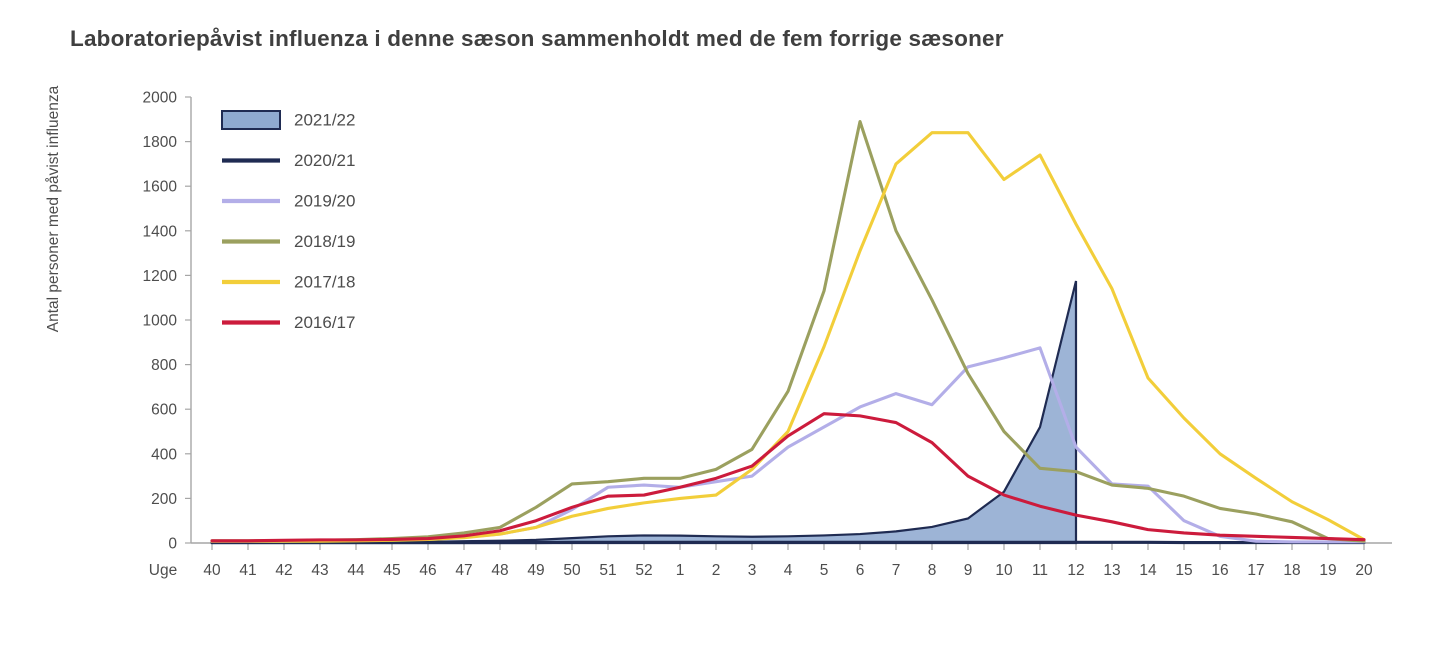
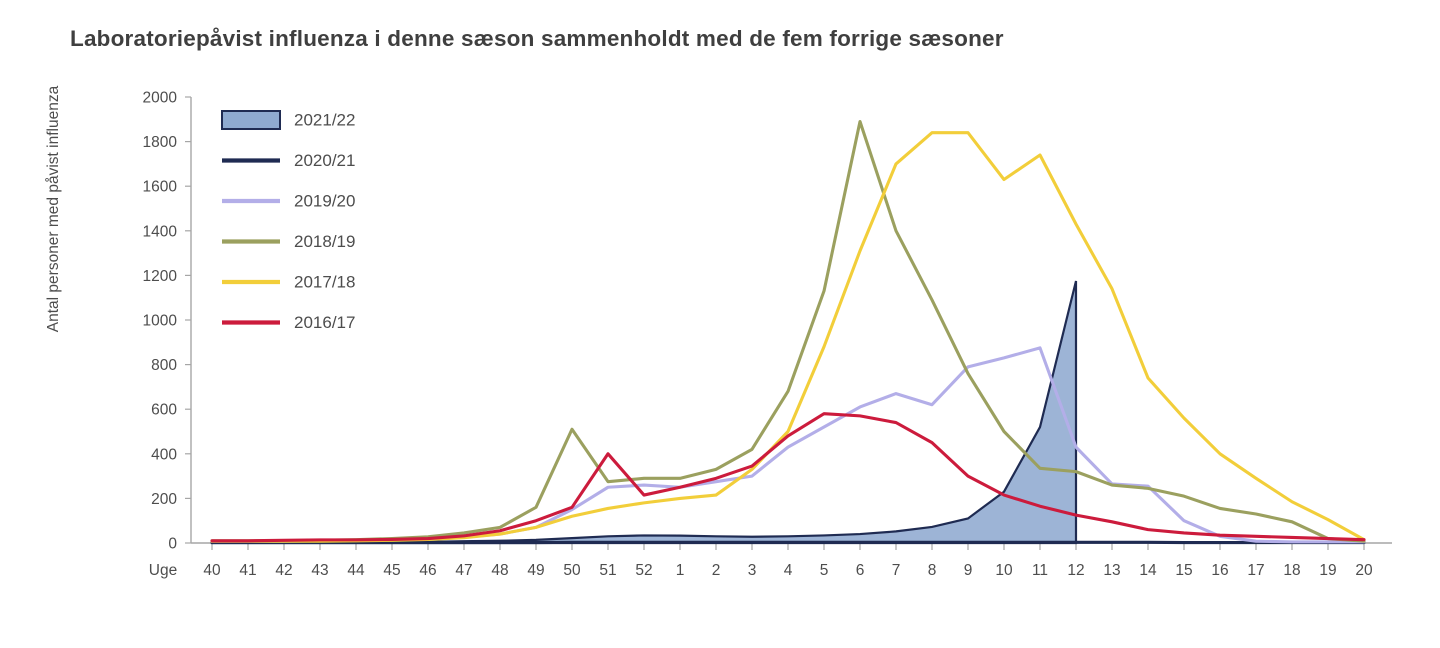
2018/19/50: 260 -> 510
2016/17/51: 210 -> 400
